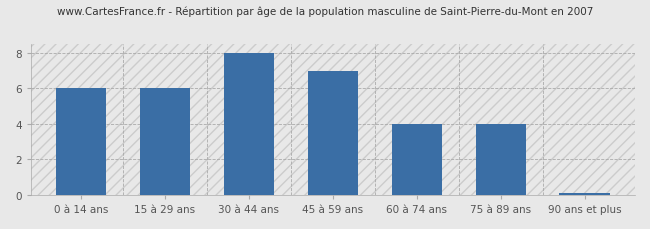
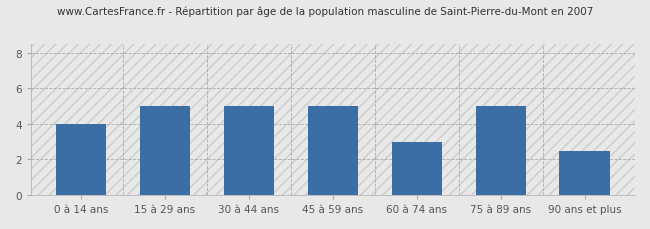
0 à 14 ans: 6.0 -> 4.0
15 à 29 ans: 6.0 -> 5.0
30 à 44 ans: 8.0 -> 5.0
45 à 59 ans: 7.0 -> 5.0
60 à 74 ans: 4.0 -> 3.0
75 à 89 ans: 4.0 -> 5.0
90 ans et plus: 0.1 -> 2.5
